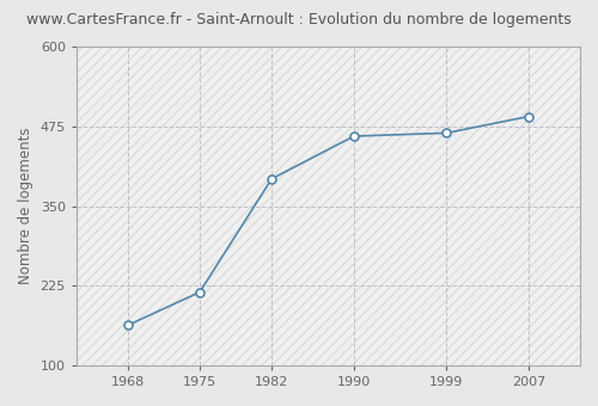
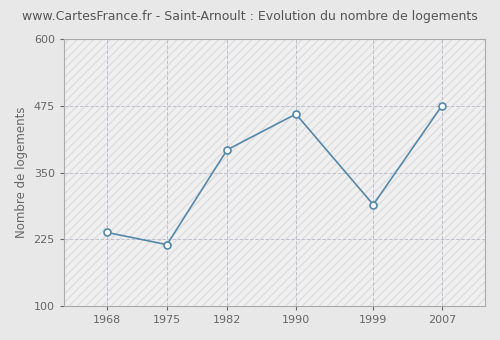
1968: 163 -> 238
1999: 465 -> 290
2007: 491 -> 476
